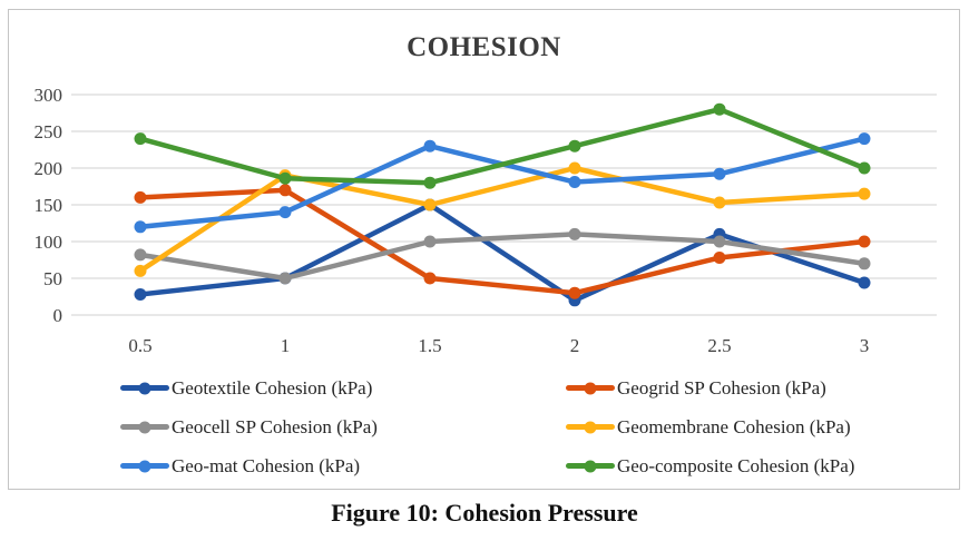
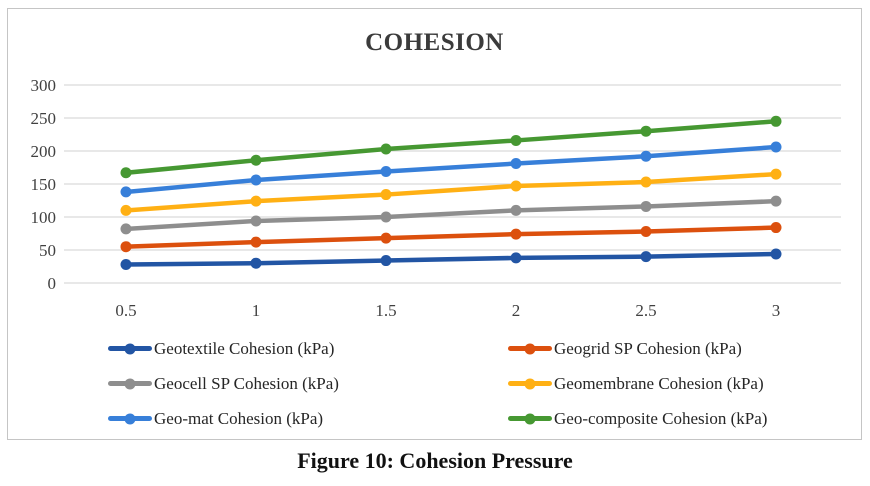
Geogrid SP Cohesion (kPa)/0.5: 160 -> 60
Geomembrane Cohesion (kPa)/0.5: 60 -> 110
Geo-mat Cohesion (kPa)/0.5: 120 -> 140
Geo-composite Cohesion (kPa)/0.5: 240 -> 170
Geotextile Cohesion (kPa)/1: 50 -> 30
Geogrid SP Cohesion (kPa)/1: 170 -> 60
Geocell SP Cohesion (kPa)/1: 50 -> 90
Geomembrane Cohesion (kPa)/1: 190 -> 120
Geo-mat Cohesion (kPa)/1: 140 -> 160
Geotextile Cohesion (kPa)/1.5: 150 -> 30
Geogrid SP Cohesion (kPa)/1.5: 50 -> 70
Geomembrane Cohesion (kPa)/1.5: 150 -> 130
Geo-mat Cohesion (kPa)/1.5: 230 -> 170
Geo-composite Cohesion (kPa)/1.5: 180 -> 200
Geotextile Cohesion (kPa)/2: 20 -> 40
Geogrid SP Cohesion (kPa)/2: 30 -> 70
Geomembrane Cohesion (kPa)/2: 200 -> 150
Geo-composite Cohesion (kPa)/2: 230 -> 220
Geotextile Cohesion (kPa)/2.5: 110 -> 40
Geocell SP Cohesion (kPa)/2.5: 100 -> 120
Geo-composite Cohesion (kPa)/2.5: 280 -> 230
Geogrid SP Cohesion (kPa)/3: 100 -> 80
Geocell SP Cohesion (kPa)/3: 70 -> 120
Geo-mat Cohesion (kPa)/3: 240 -> 210
Geo-composite Cohesion (kPa)/3: 200 -> 240
